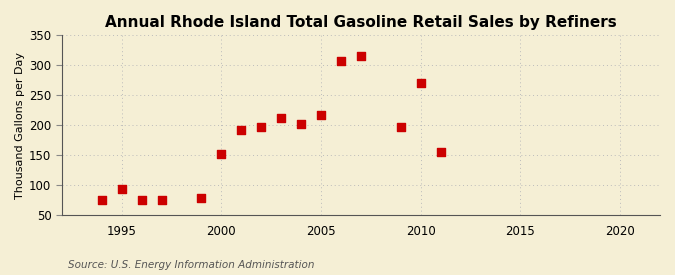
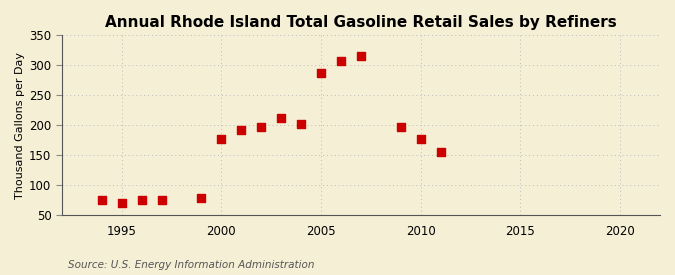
1995: 94 -> 70
2000: 152 -> 178
2005: 218 -> 287
2010: 270 -> 178
